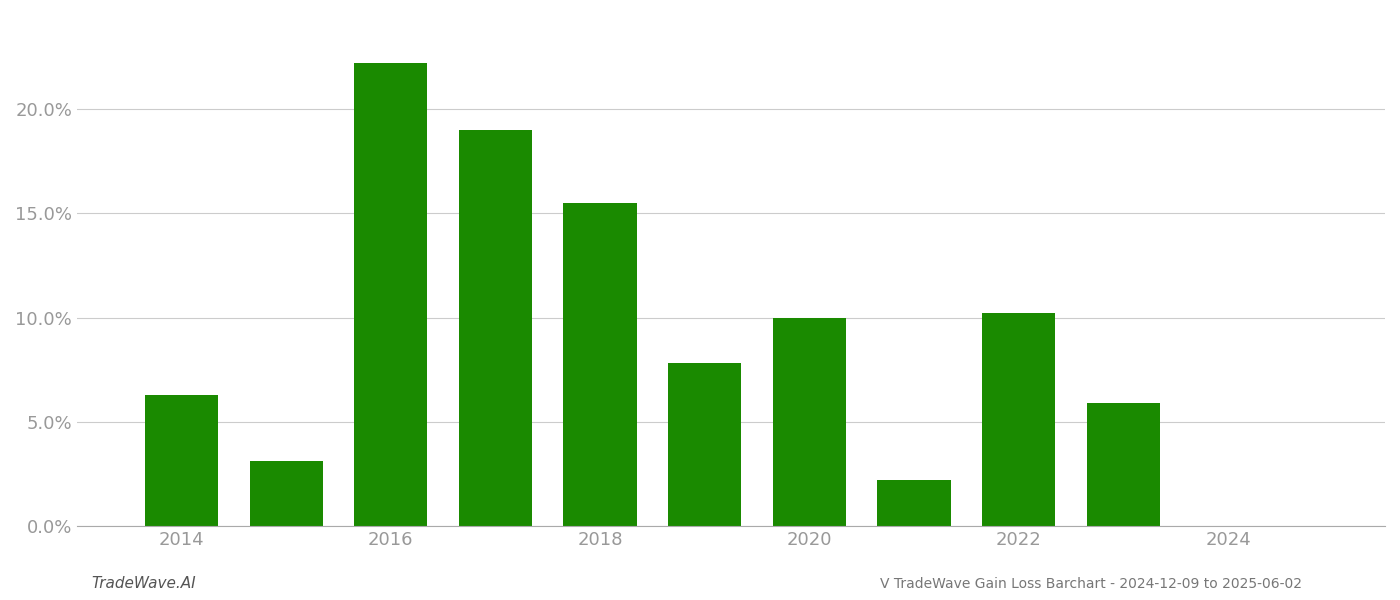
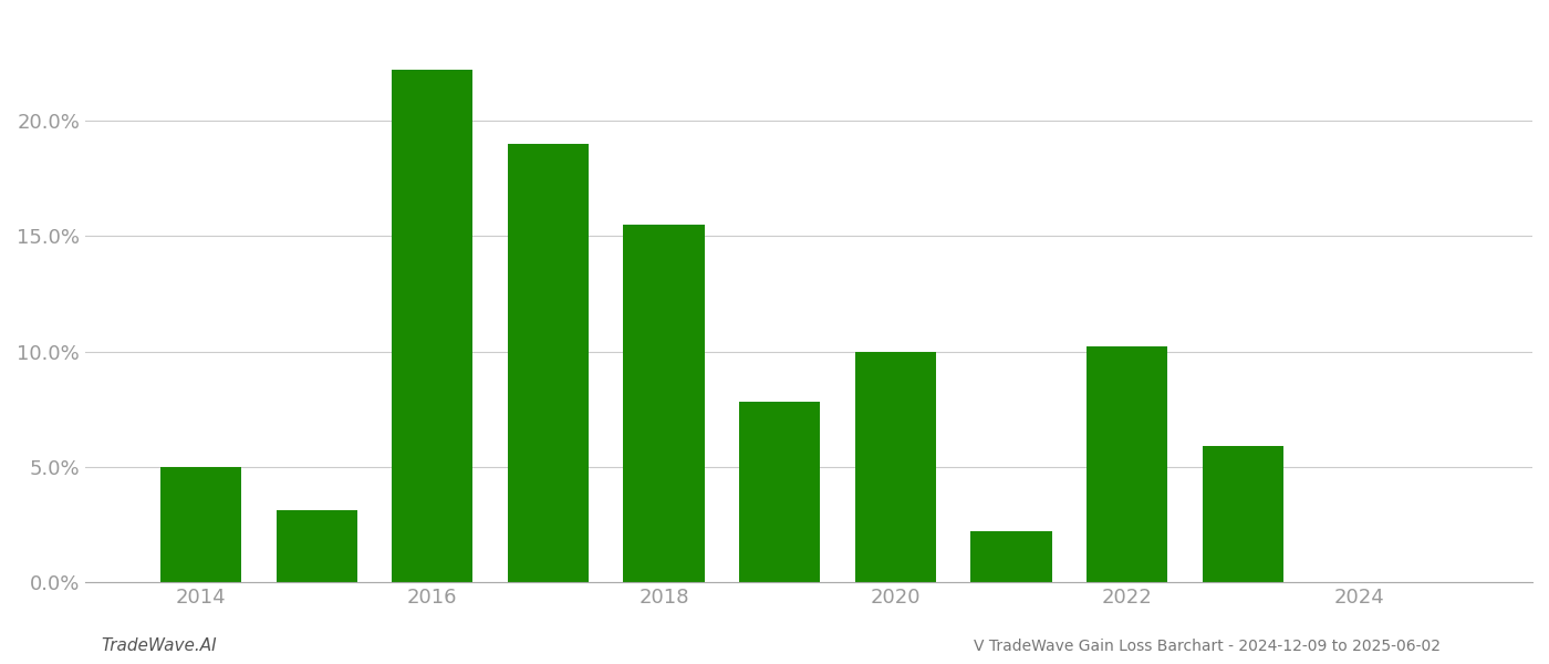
2014: 6.3% -> 5.0%
